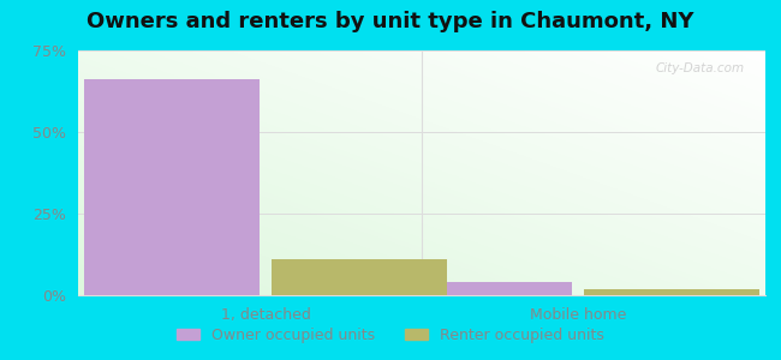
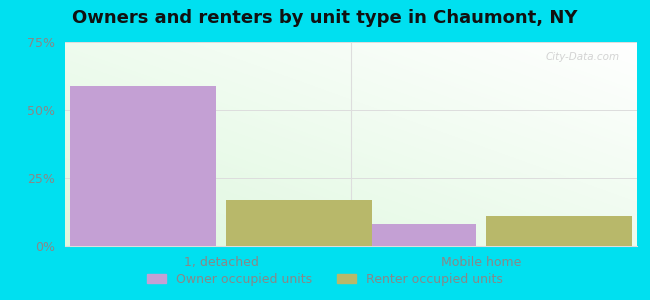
Owner occupied units/1, detached: 66% -> 59%
Renter occupied units/1, detached: 11% -> 17%
Owner occupied units/Mobile home: 4% -> 8%
Renter occupied units/Mobile home: 2% -> 11%
